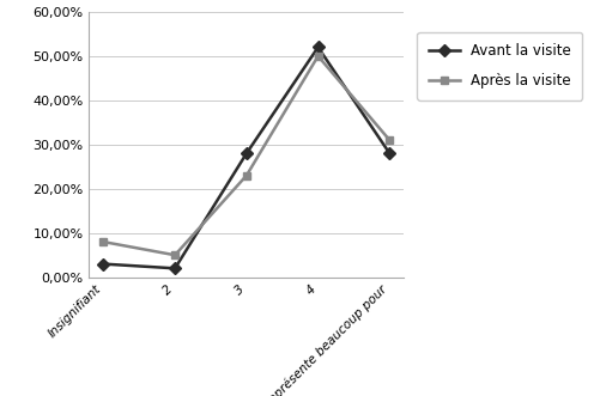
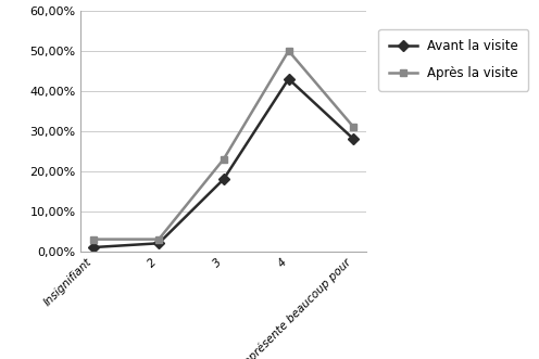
Avant la visite/Insignifiant: 3% -> 1%
Après la visite/Insignifiant: 8% -> 3%
Après la visite/2: 5% -> 3%
Avant la visite/3: 28% -> 18%
Avant la visite/4: 52% -> 43%
